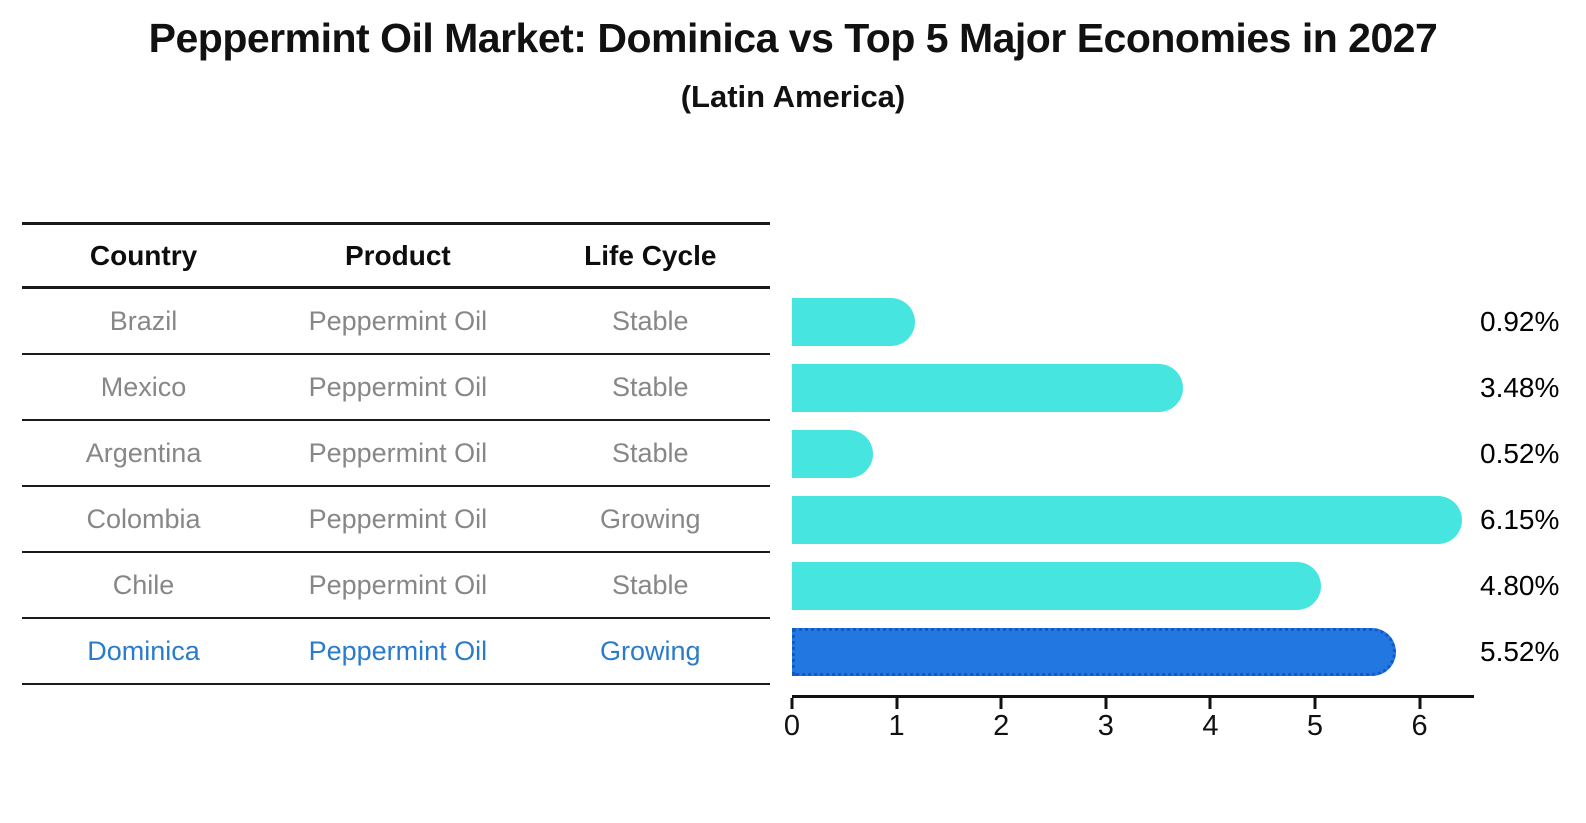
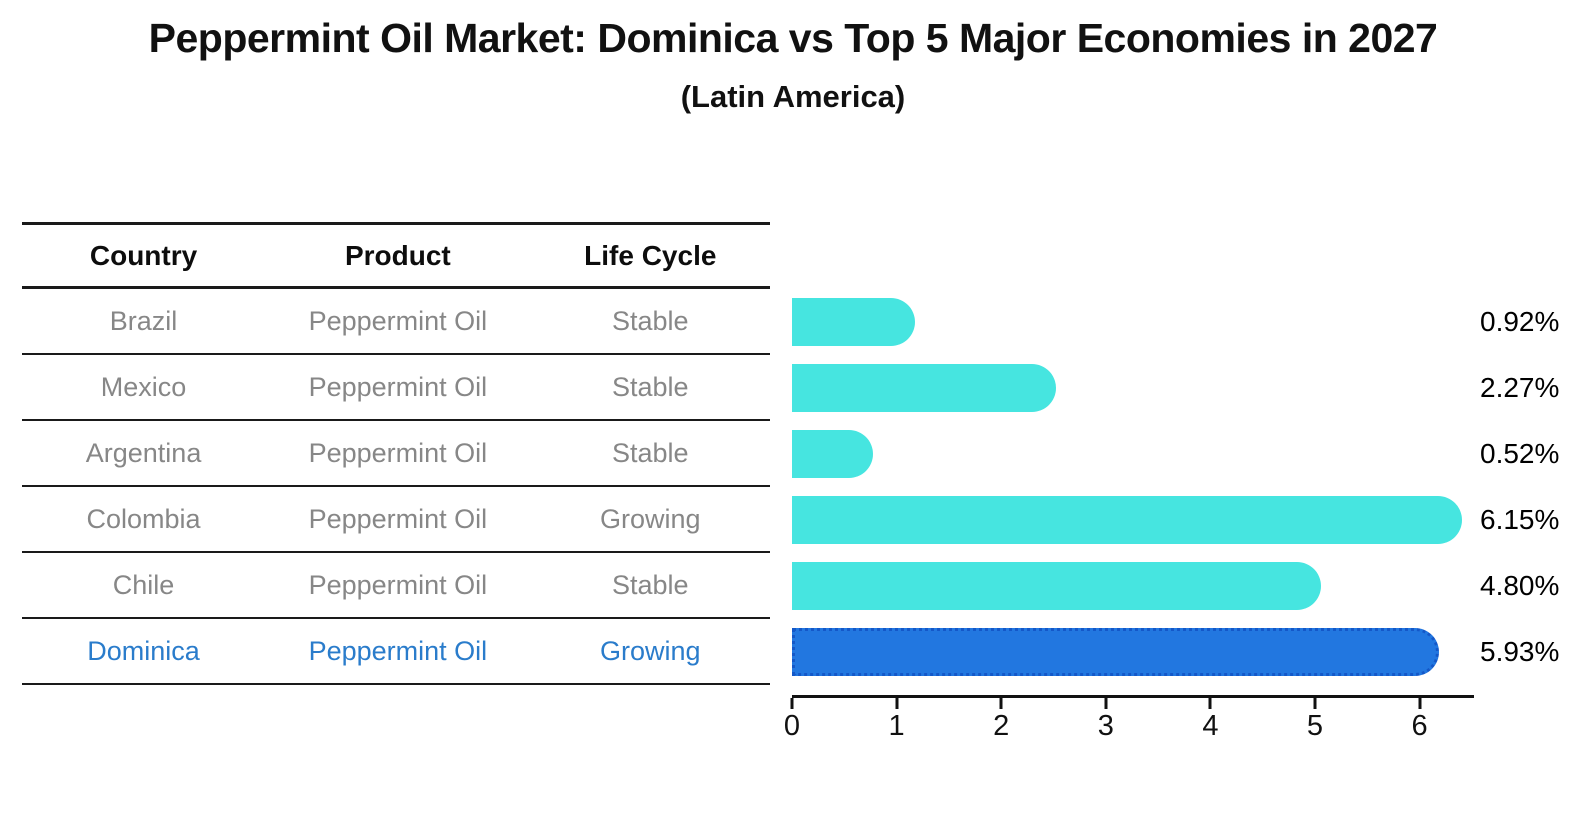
Mexico: 3.48% -> 2.27%
Dominica: 5.52% -> 5.93%
